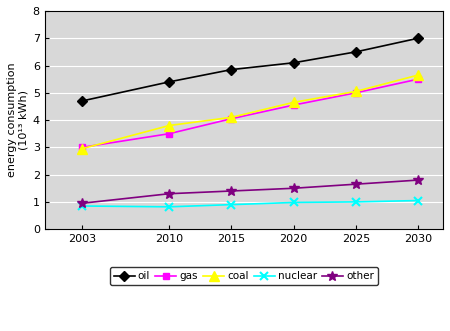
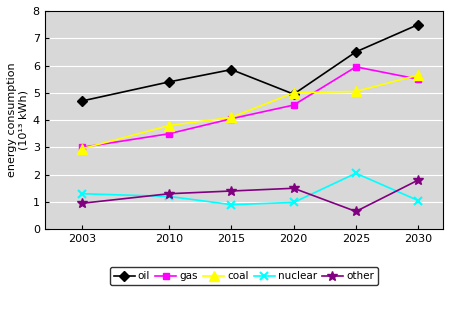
nuclear/2003: 0.85 -> 1.30
nuclear/2010: 0.82 -> 1.20
oil/2020: 6.10 -> 4.95
coal/2020: 4.65 -> 5.00
gas/2025: 5.00 -> 5.95
nuclear/2025: 1.00 -> 2.05
other/2025: 1.65 -> 0.65
oil/2030: 7.00 -> 7.50
